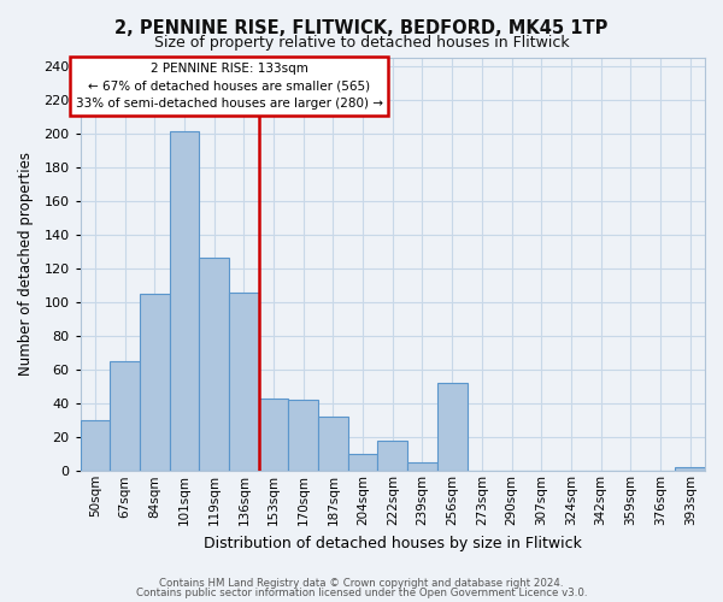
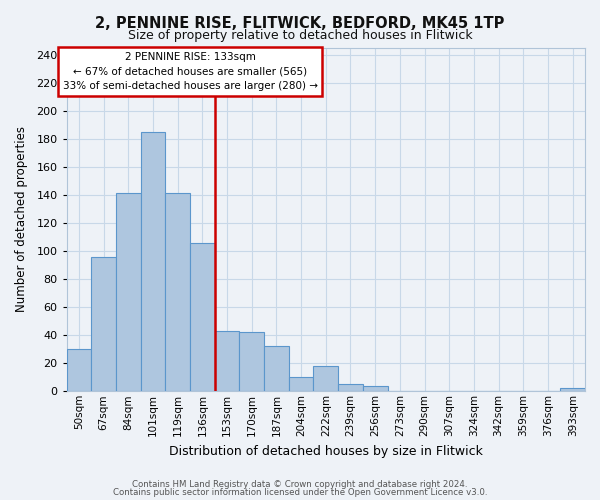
67sqm: 65 -> 96
84sqm: 105 -> 141
101sqm: 201 -> 185
119sqm: 126 -> 141
256sqm: 52 -> 4
